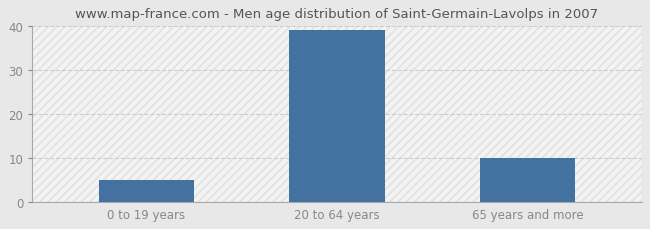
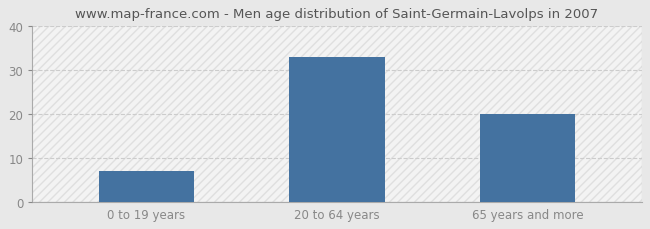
0 to 19 years: 5 -> 7
20 to 64 years: 39 -> 33
65 years and more: 10 -> 20
